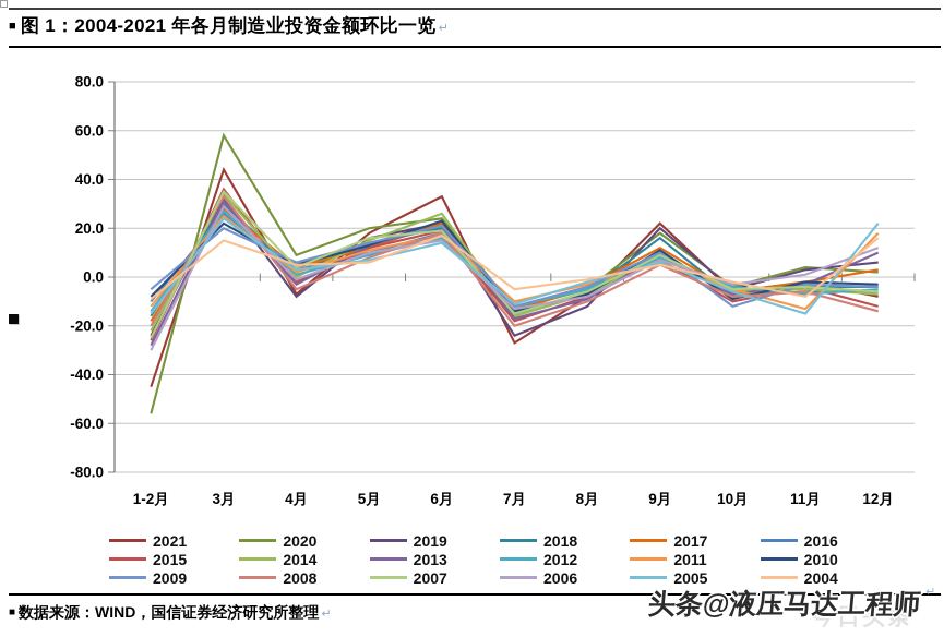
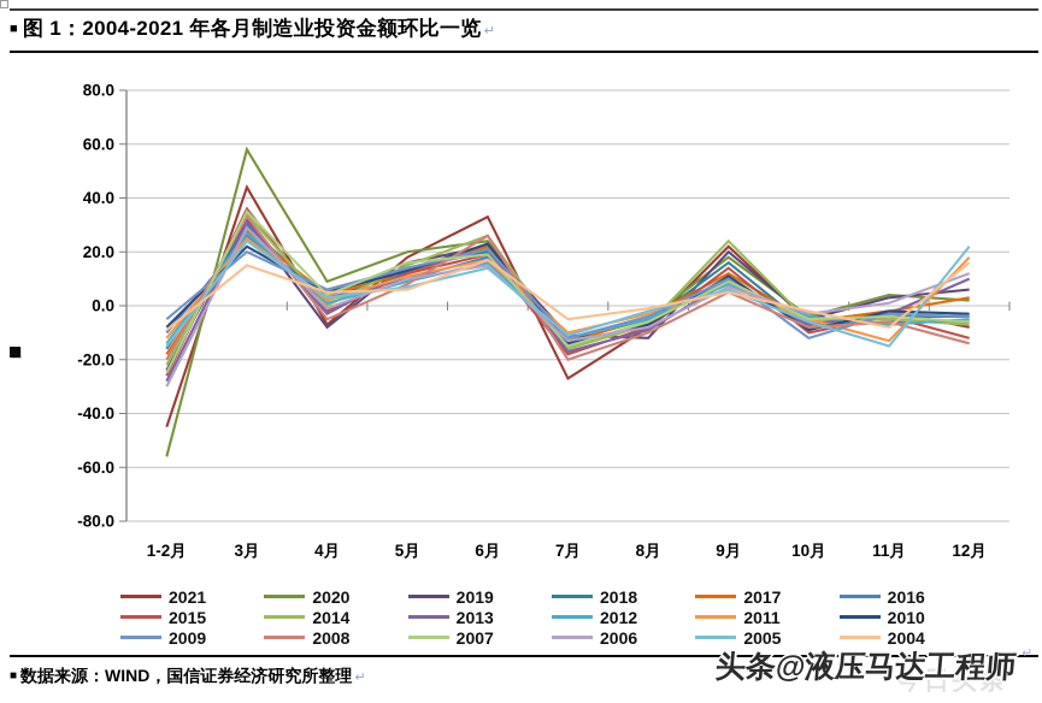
2008/6月: 18 -> 26
2019/7月: -24 -> -11
2015/9月: 7 -> 14
2014/9月: 8 -> 24
